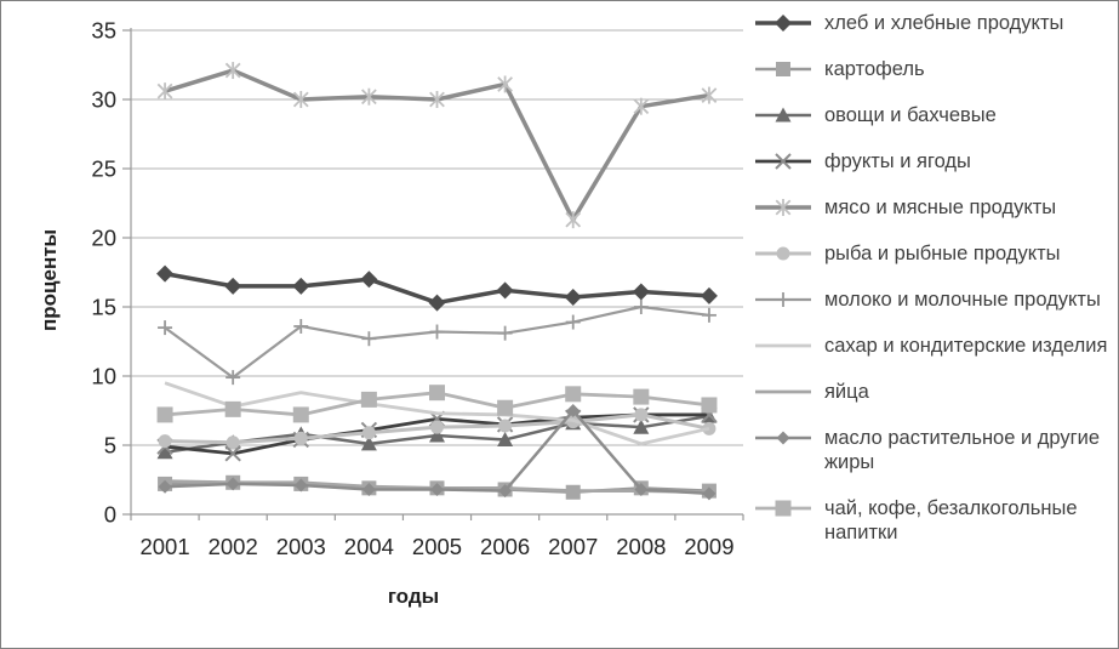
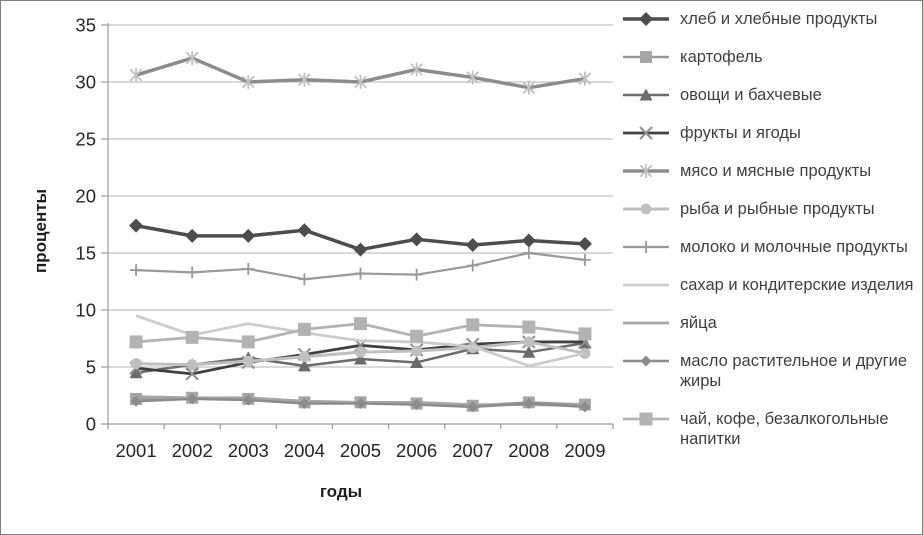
молоко и молочные продукты/2002: 9.9 -> 13.3
мясо и мясные продукты/2007: 21.3 -> 30.4
масло растительное и другие жиры/2007: 7.5 -> 1.5
